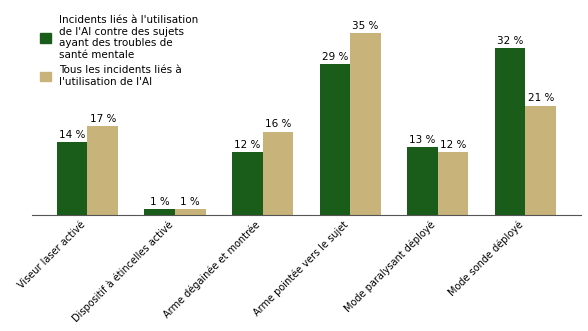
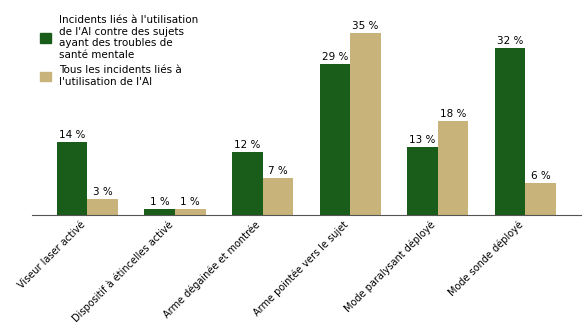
Tous les incidents liés à l'utilisation de l'AI/Viseur laser activé: 17 -> 3
Tous les incidents liés à l'utilisation de l'AI/Arme dégainée et montrée: 16 -> 7
Tous les incidents liés à l'utilisation de l'AI/Mode paralysant déployé: 12 -> 18
Tous les incidents liés à l'utilisation de l'AI/Mode sonde déployé: 21 -> 6
